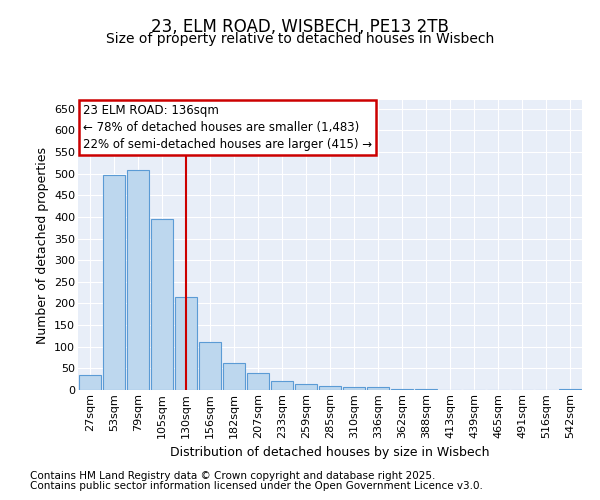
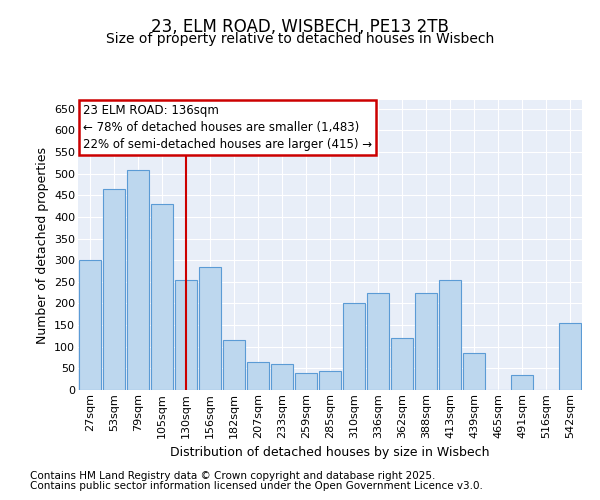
27sqm: 35 -> 300
53sqm: 497 -> 465
105sqm: 395 -> 430
130sqm: 215 -> 255
156sqm: 112 -> 285
182sqm: 63 -> 115
207sqm: 40 -> 65
233sqm: 20 -> 60
259sqm: 13 -> 40
285sqm: 10 -> 45
310sqm: 7 -> 200
336sqm: 8 -> 225
362sqm: 3 -> 120
388sqm: 3 -> 225
413sqm: 1 -> 255
439sqm: 1 -> 85
491sqm: 1 -> 35
542sqm: 2 -> 155
